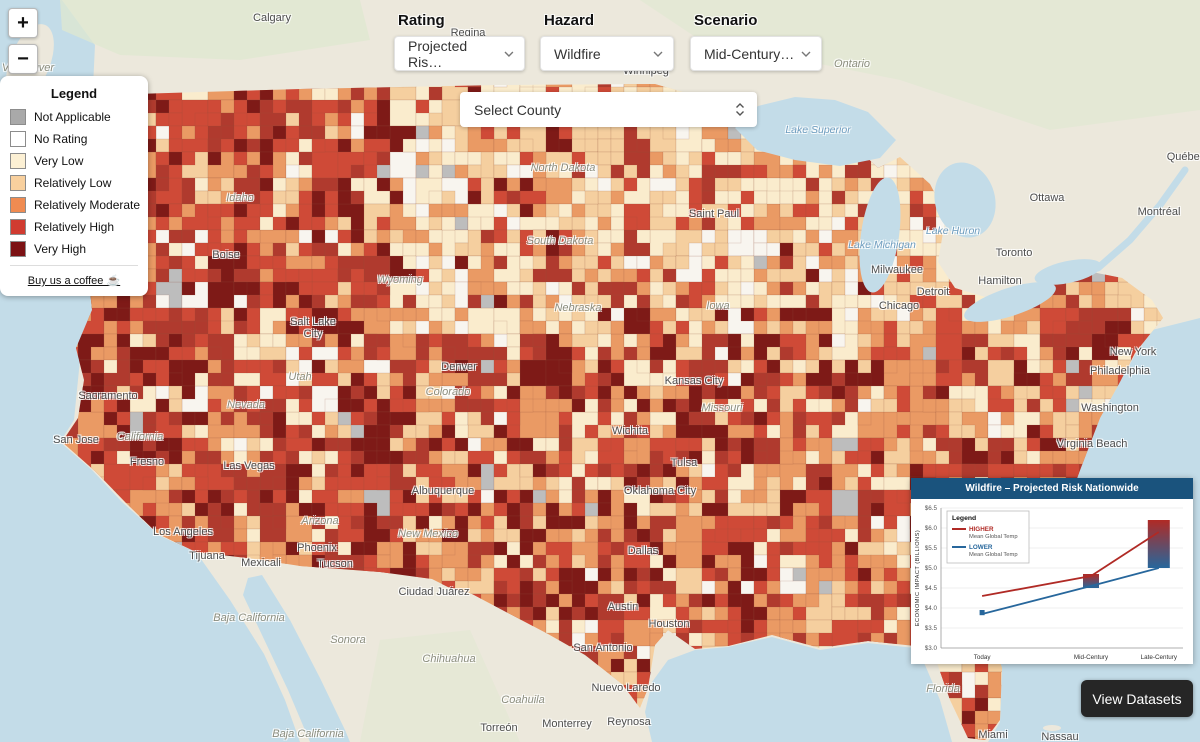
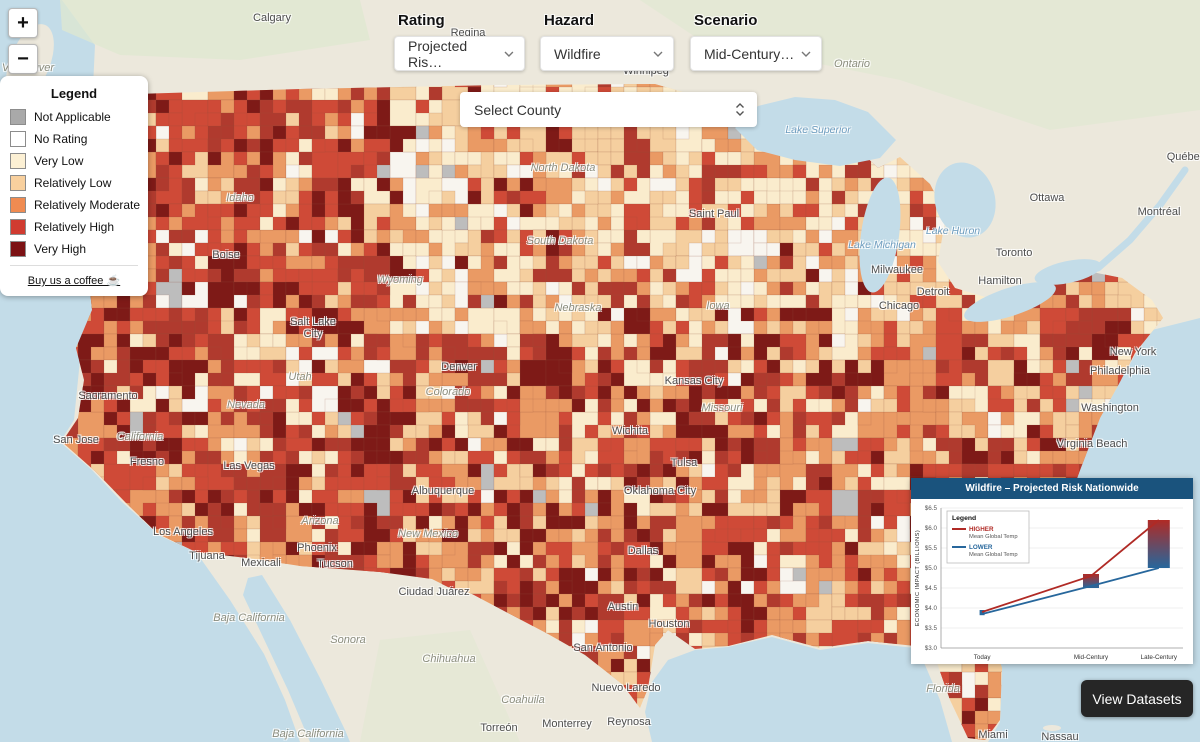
HIGHER/Today: $4.3 -> $3.9
HIGHER/Late-Century: $5.9 -> $6.2
